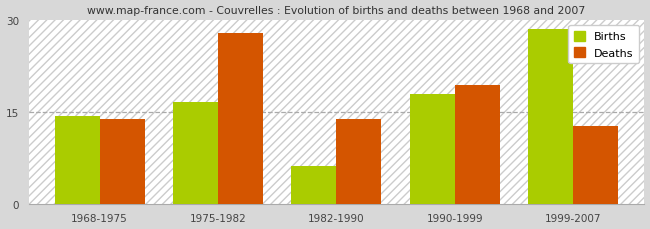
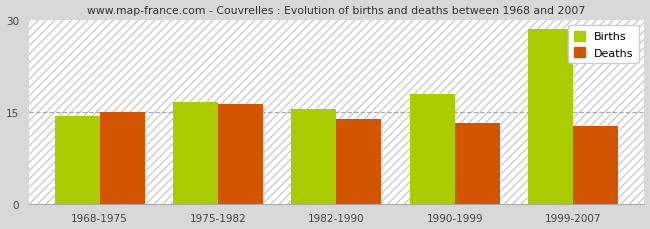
Deaths/1968-1975: 13.8 -> 15.0
Deaths/1975-1982: 27.8 -> 16.2
Births/1982-1990: 6.2 -> 15.4
Deaths/1990-1999: 19.4 -> 13.1
